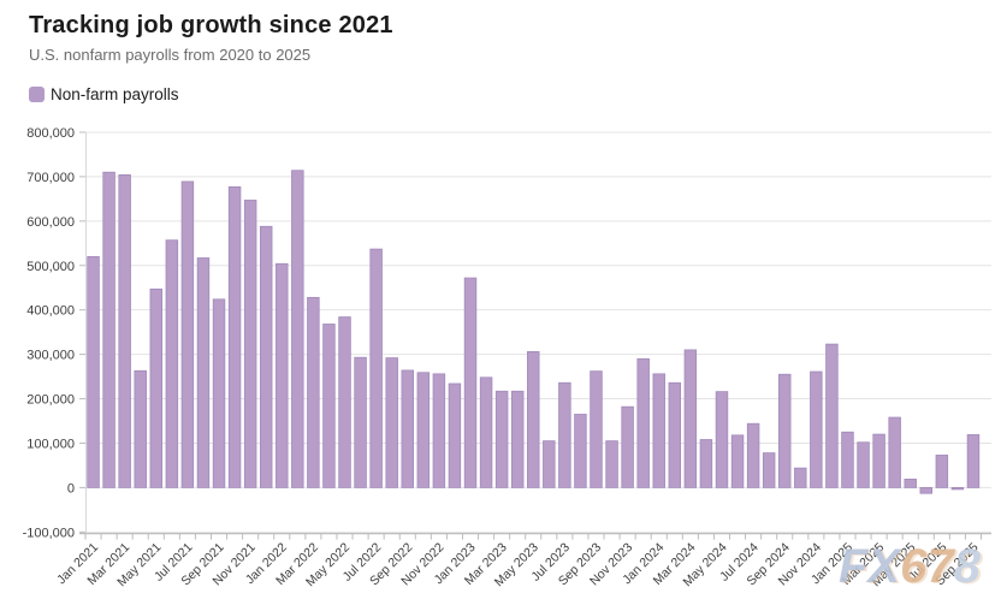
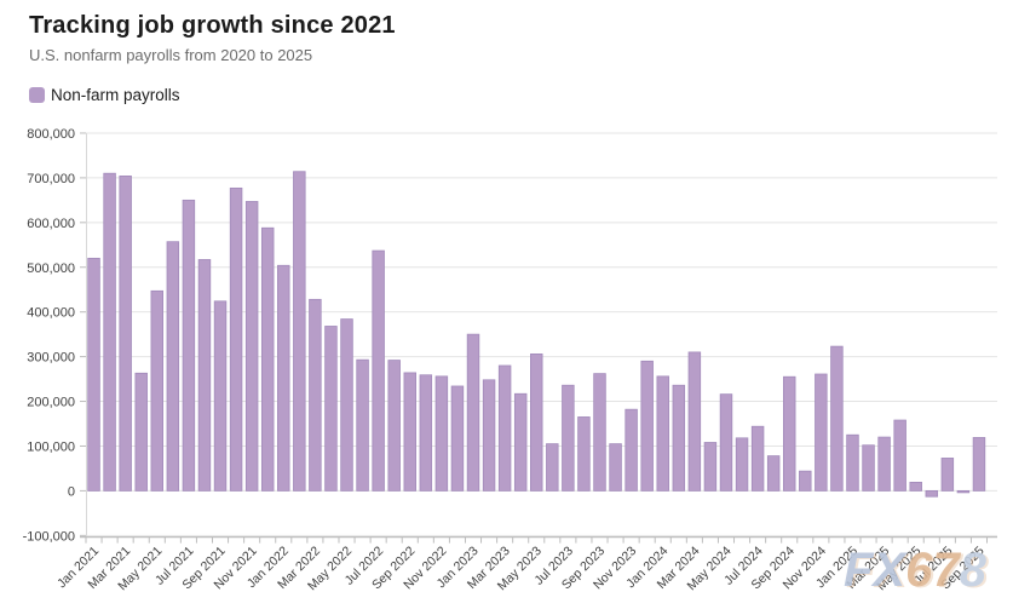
Jul 2021: 690000 -> 650000
Jan 2023: 470000 -> 350000
Mar 2023: 220000 -> 280000
